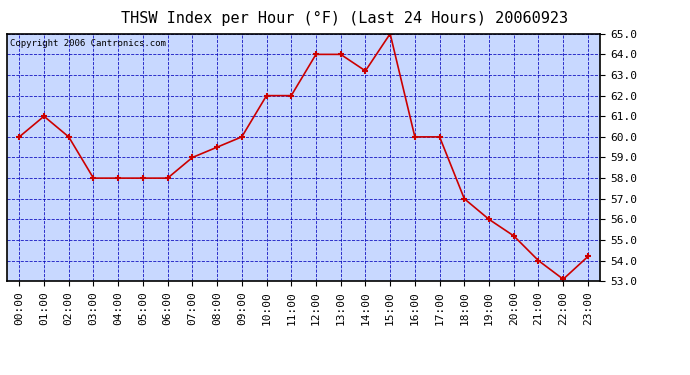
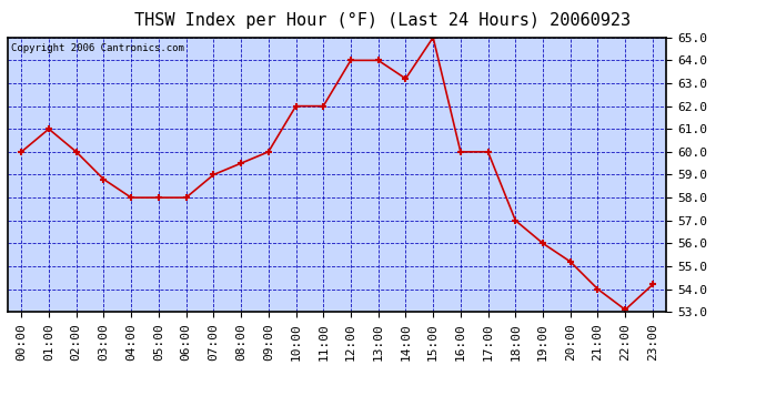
03:00: 58.0 -> 58.8
